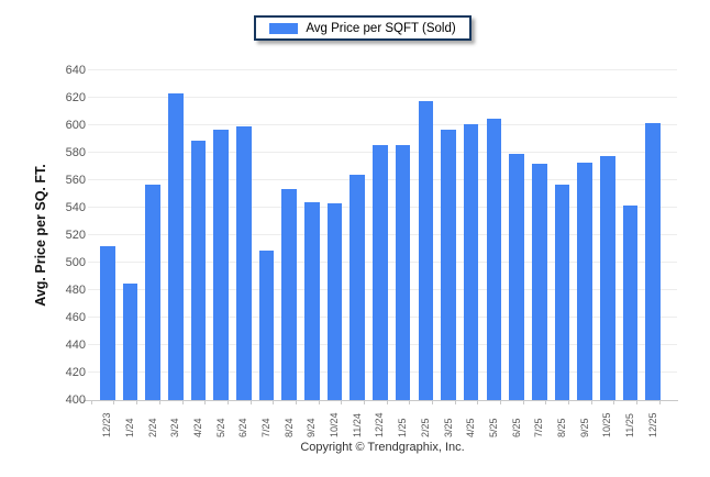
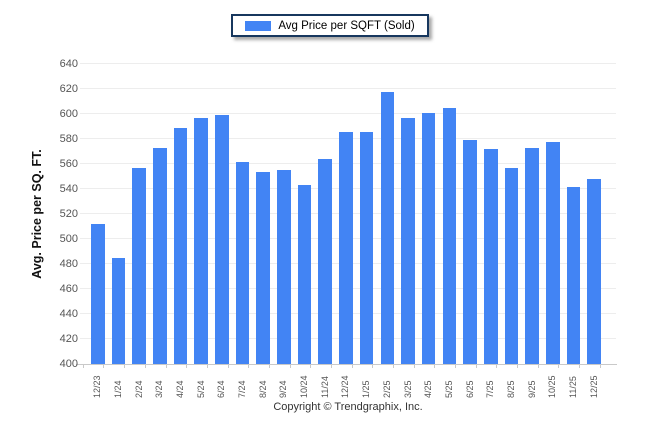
3/24: 623 -> 573
7/24: 509 -> 562
9/24: 544 -> 555
12/25: 602 -> 548
